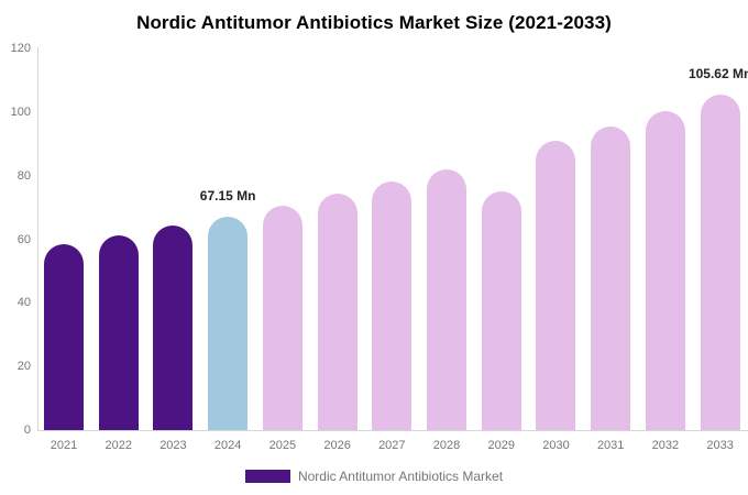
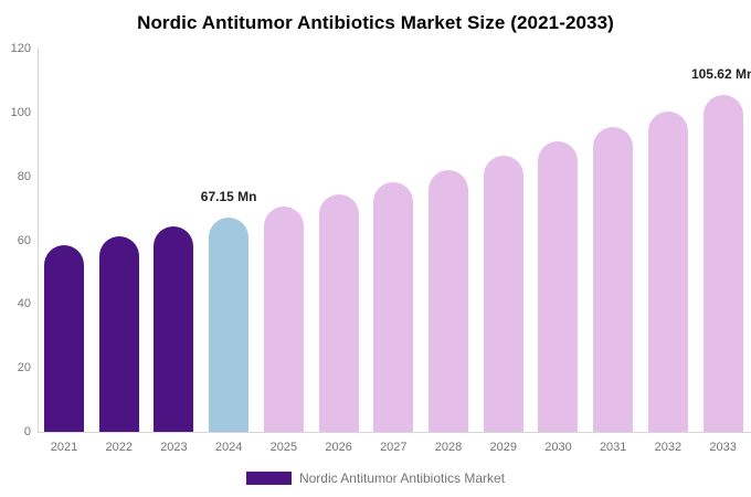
2029: 75 -> 86
